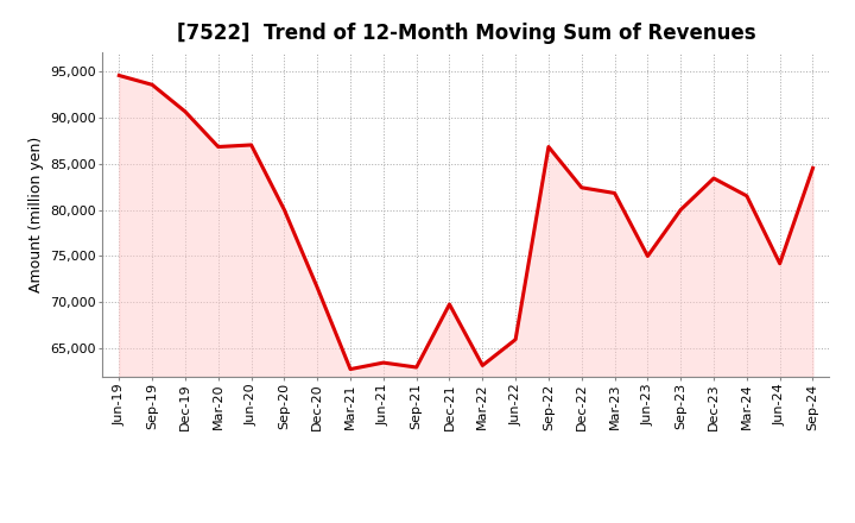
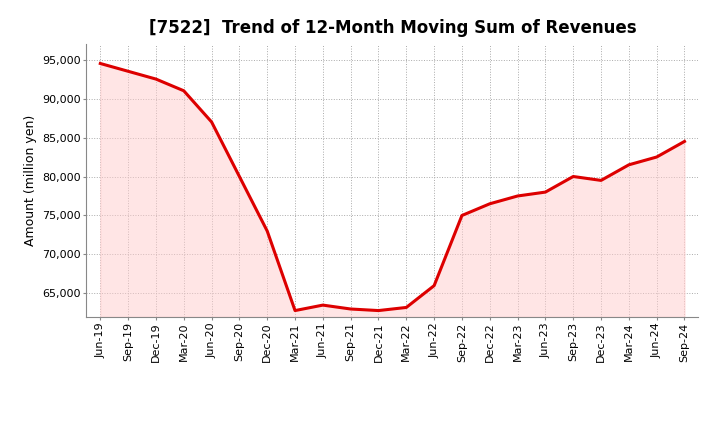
Dec-19: 90,600 -> 92,500
Mar-20: 86,800 -> 91,000
Dec-20: 71,600 -> 73,000
Dec-21: 69,800 -> 62,800
Sep-22: 86,800 -> 75,000
Dec-22: 82,400 -> 76,500
Mar-23: 81,800 -> 77,500
Jun-23: 75,000 -> 78,000
Dec-23: 83,400 -> 79,500
Jun-24: 74,200 -> 82,500
